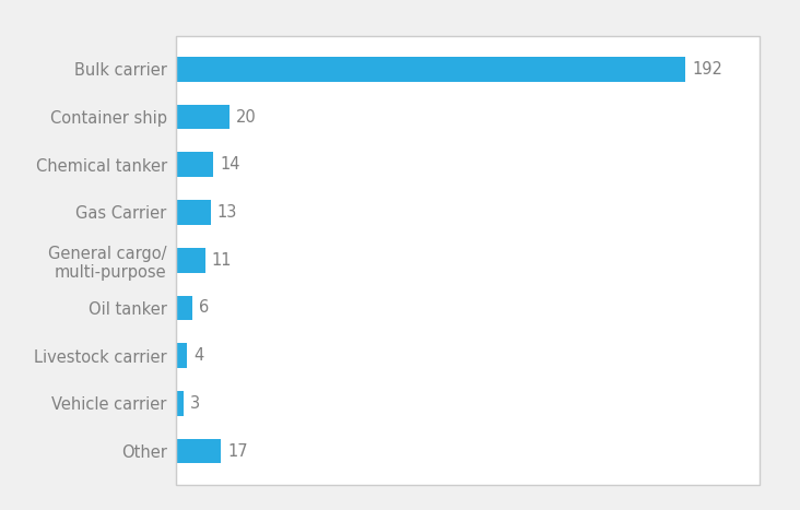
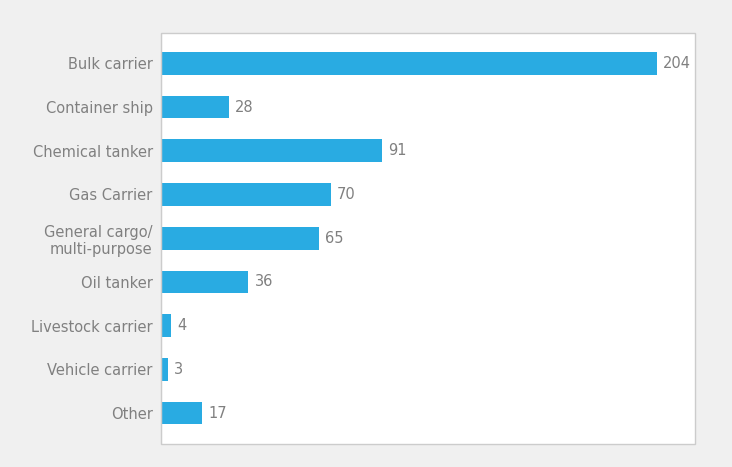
Bulk carrier: 192 -> 204
Container ship: 20 -> 28
Chemical tanker: 14 -> 91
Gas Carrier: 13 -> 70
General cargo/ multi-purpose: 11 -> 65
Oil tanker: 6 -> 36
